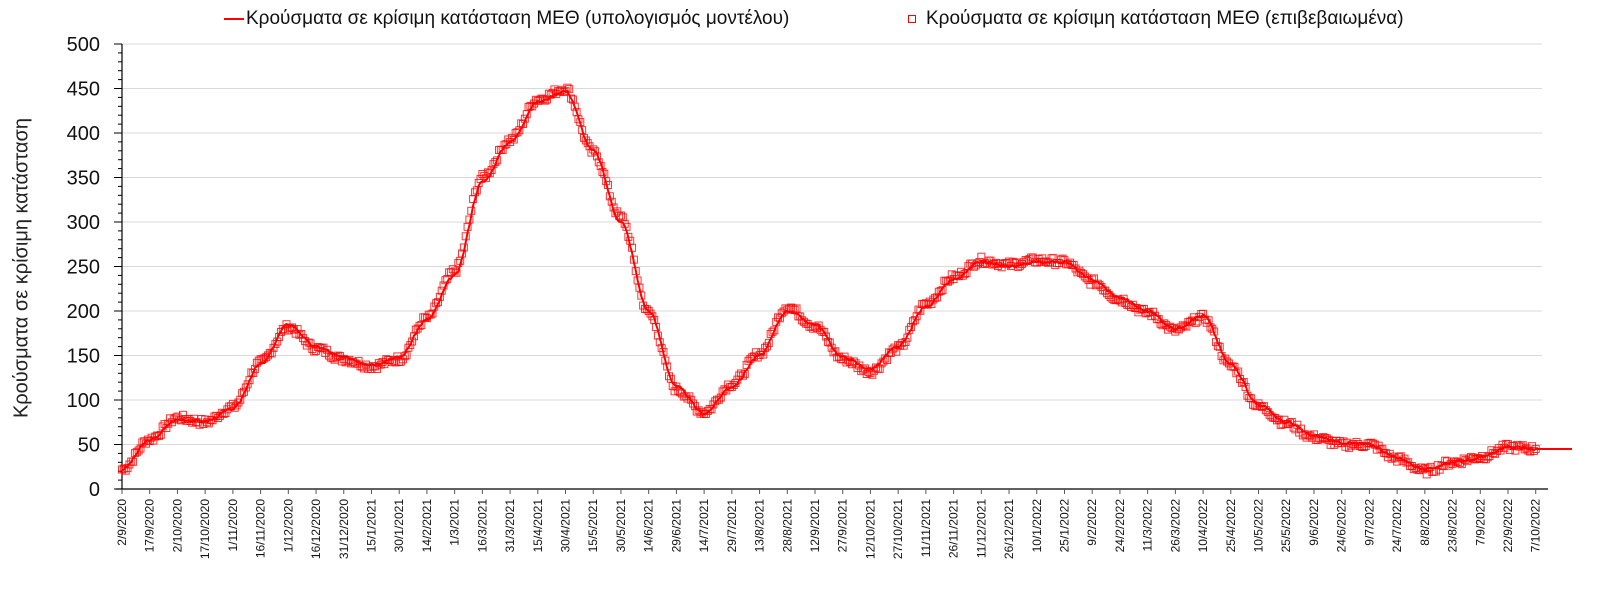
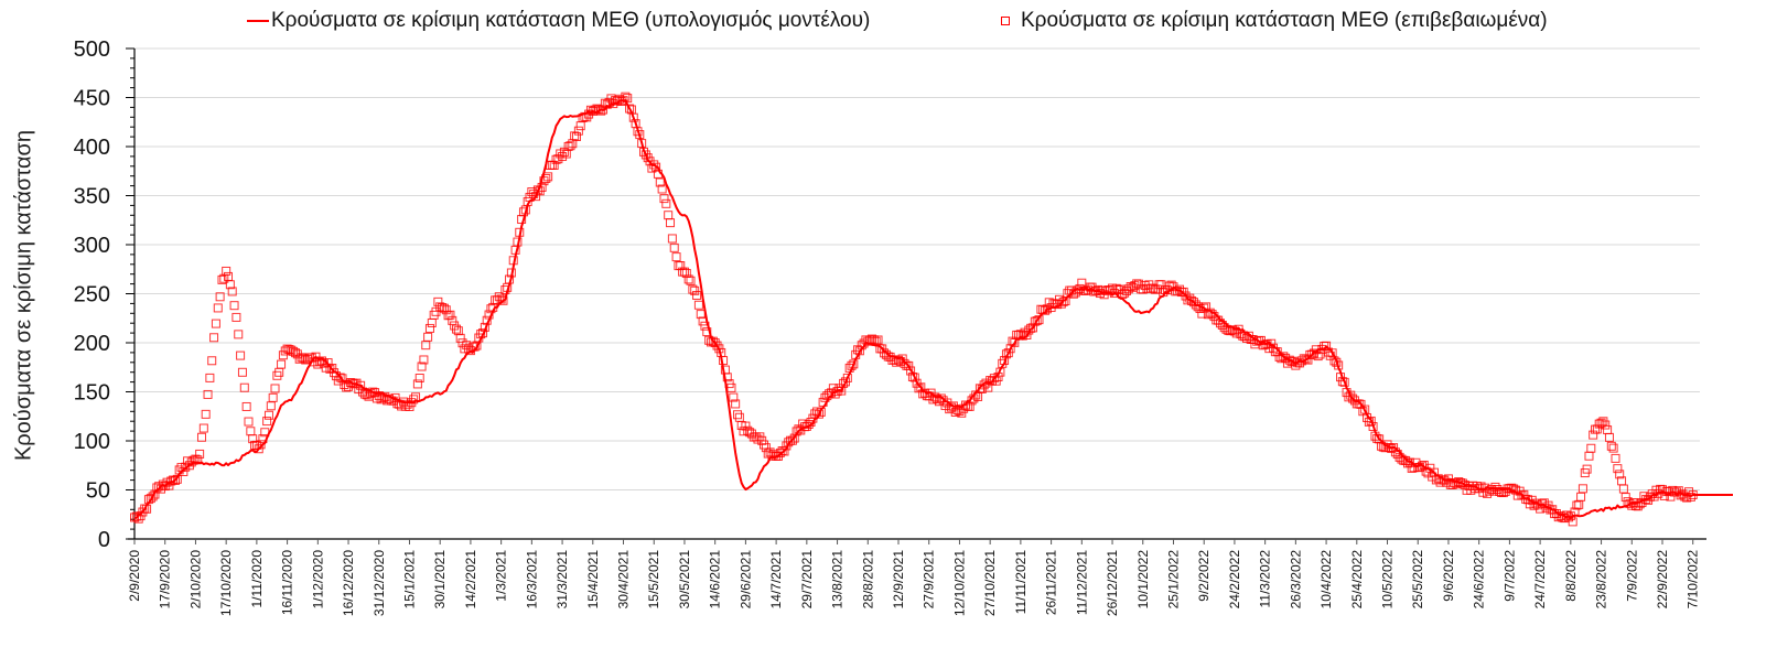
Κρούσματα σε κρίσιμη κατάσταση ΜΕΘ (επιβεβαιωμένα)/17/10/2020: 80 -> 270
Κρούσματα σε κρίσιμη κατάσταση ΜΕΘ (επιβεβαιωμένα)/16/11/2020: 140 -> 190
Κρούσματα σε κρίσιμη κατάσταση ΜΕΘ (επιβεβαιωμένα)/30/1/2021: 150 -> 240
Κρούσματα σε κρίσιμη κατάσταση ΜΕΘ (υπολογισμός μοντέλου)/31/3/2021: 390 -> 430
Κρούσματα σε κρίσιμη κατάσταση ΜΕΘ (υπολογισμός μοντέλου)/30/5/2021: 300 -> 330
Κρούσματα σε κρίσιμη κατάσταση ΜΕΘ (επιβεβαιωμένα)/30/5/2021: 300 -> 270
Κρούσματα σε κρίσιμη κατάσταση ΜΕΘ (υπολογισμός μοντέλου)/29/6/2021: 120 -> 50
Κρούσματα σε κρίσιμη κατάσταση ΜΕΘ (υπολογισμός μοντέλου)/10/1/2022: 260 -> 230
Κρούσματα σε κρίσιμη κατάσταση ΜΕΘ (επιβεβαιωμένα)/23/8/2022: 30 -> 120
